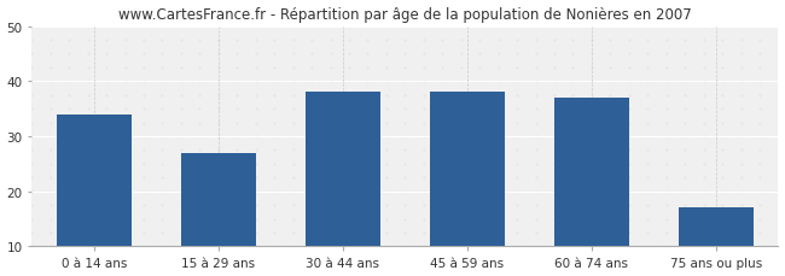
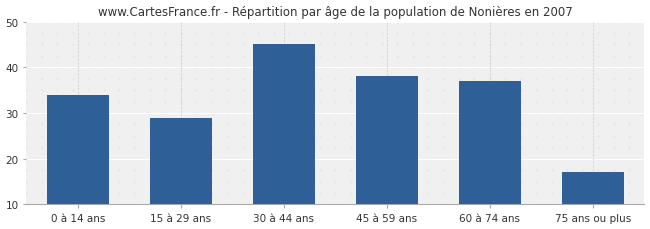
15 à 29 ans: 27 -> 29
30 à 44 ans: 38 -> 45
